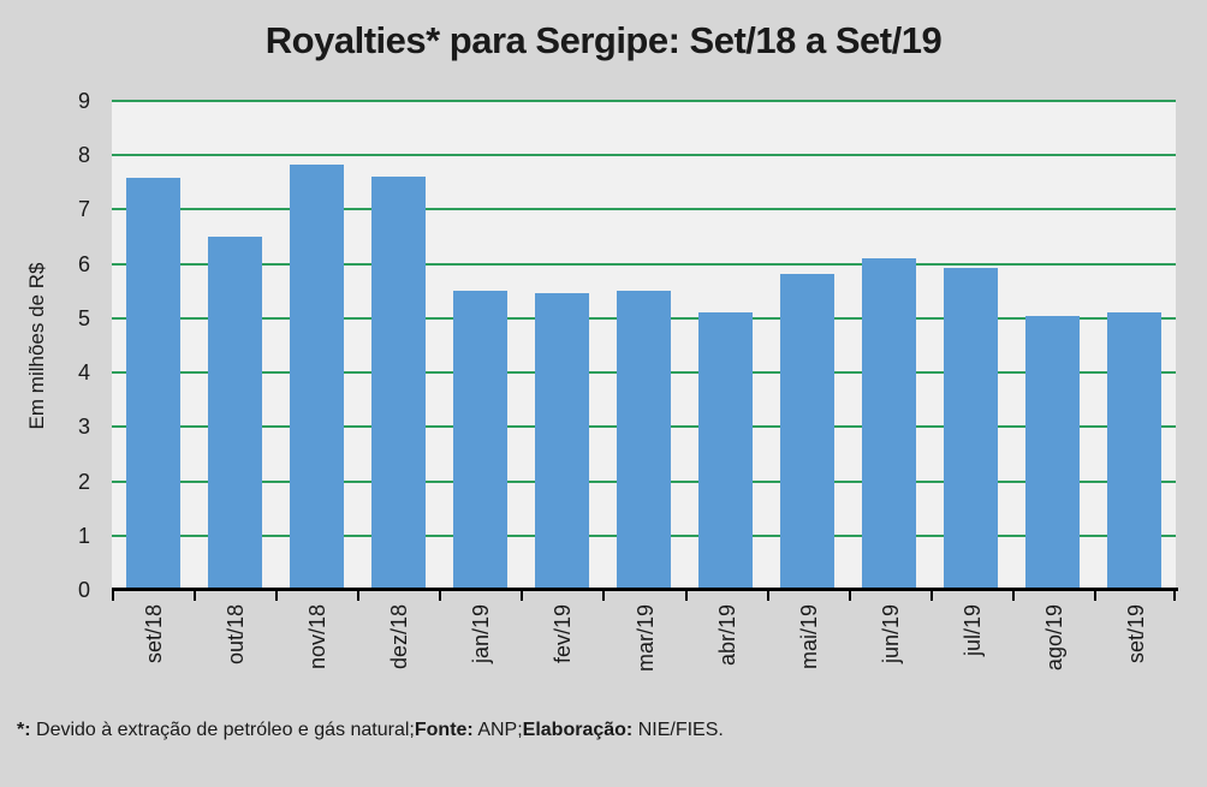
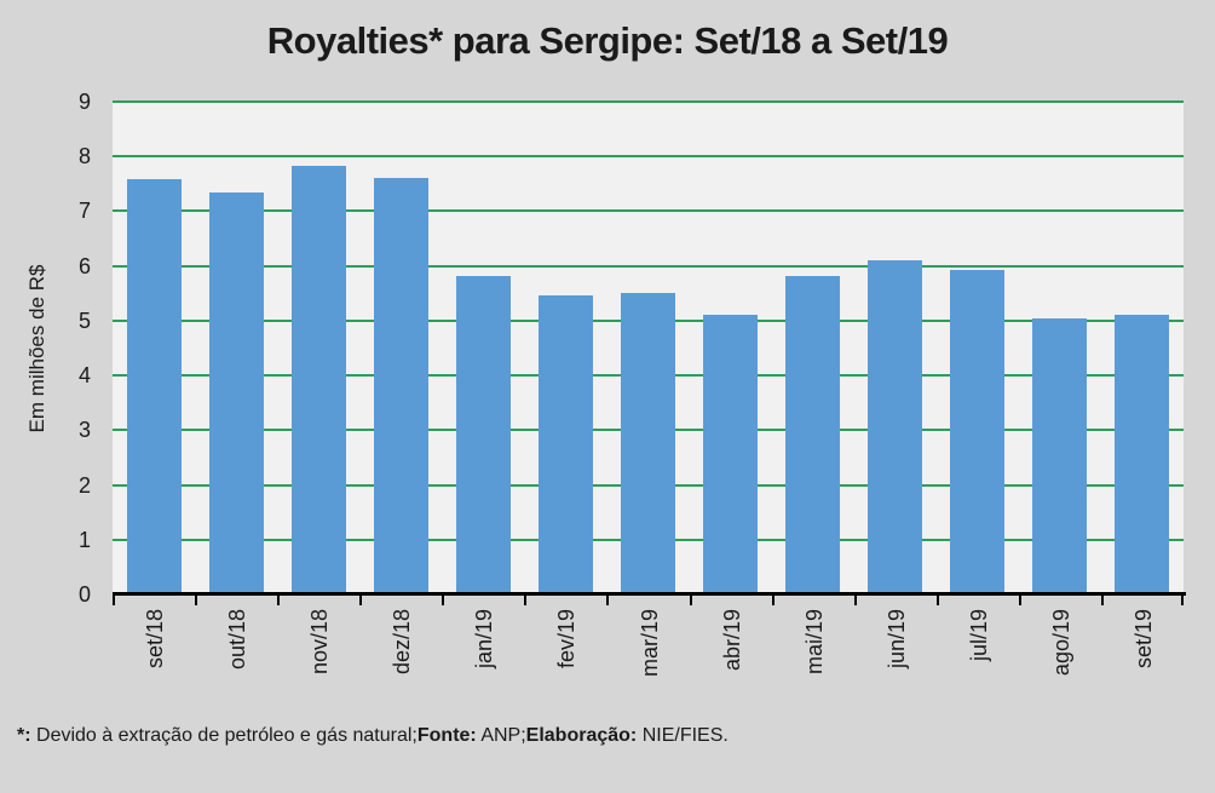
out/18: 6.5 -> 7.3
jan/19: 5.5 -> 5.8
